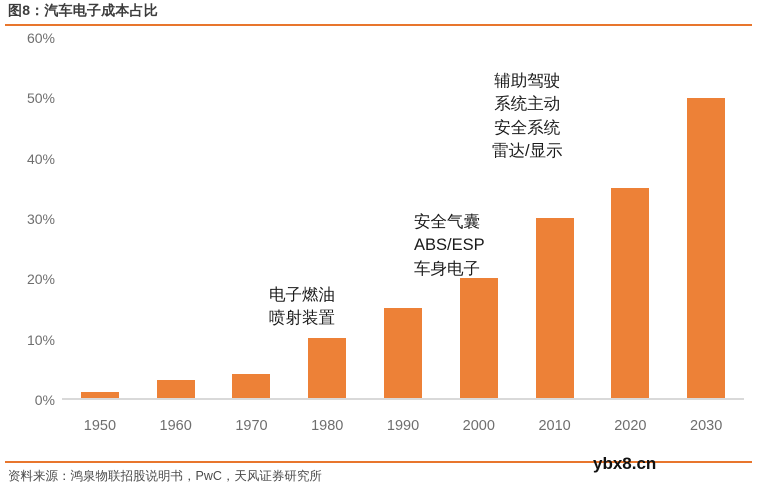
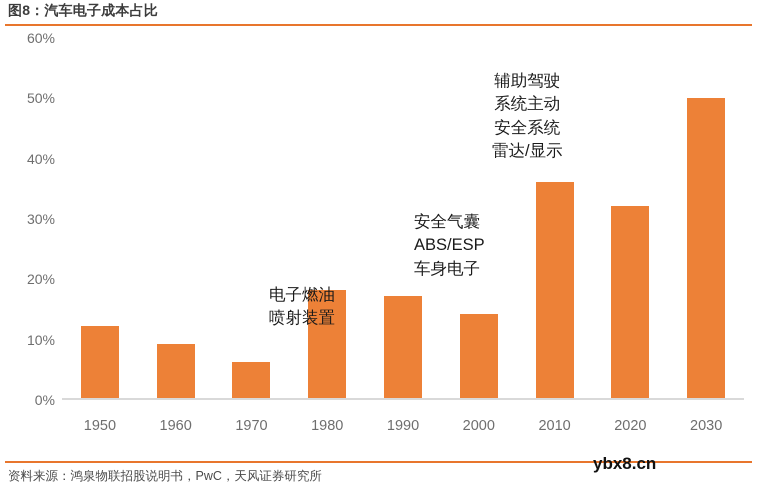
1950: 1% -> 12%
1960: 3% -> 9%
1970: 4% -> 6%
1980: 10% -> 18%
1990: 15% -> 17%
2000: 20% -> 14%
2010: 30% -> 36%
2020: 35% -> 32%
